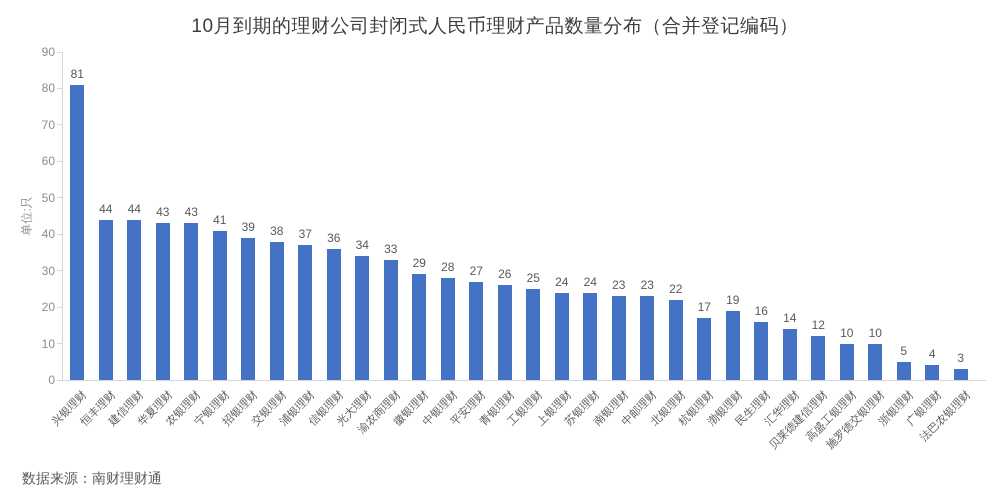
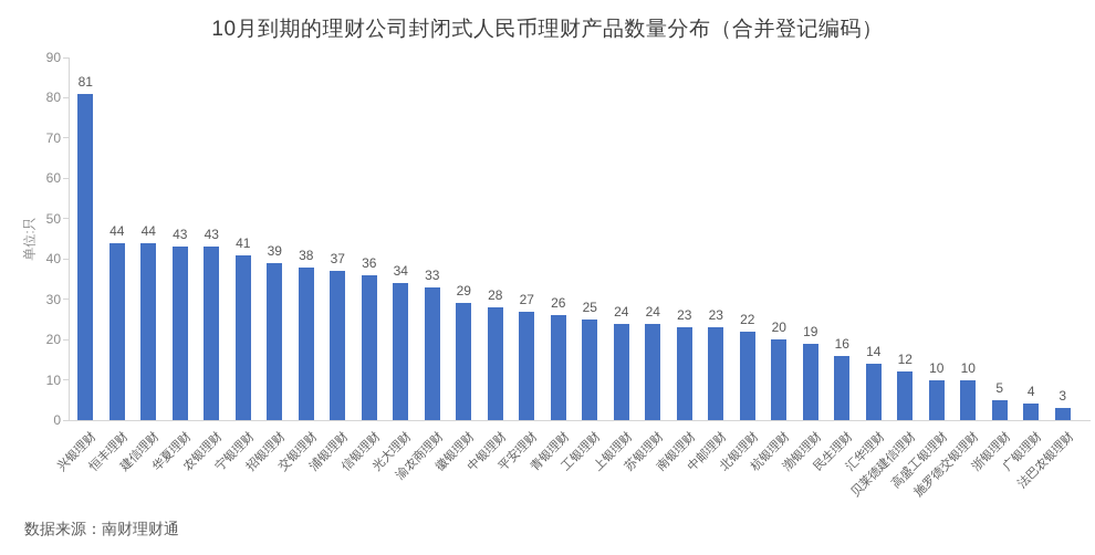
杭银理财: 17 -> 20
